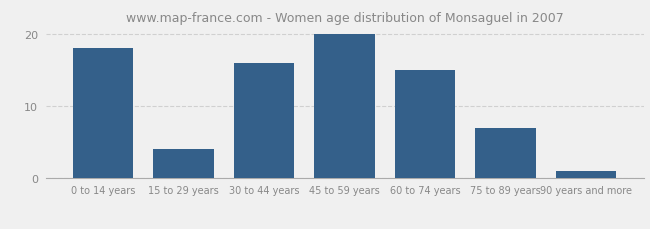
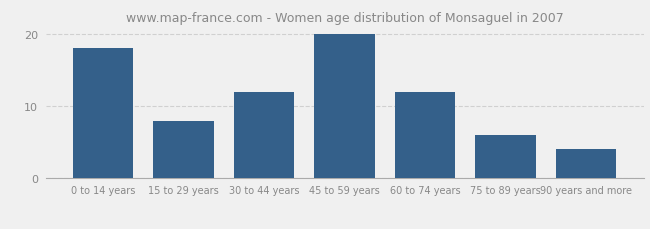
15 to 29 years: 4 -> 8
30 to 44 years: 16 -> 12
60 to 74 years: 15 -> 12
75 to 89 years: 7 -> 6
90 years and more: 1 -> 4
